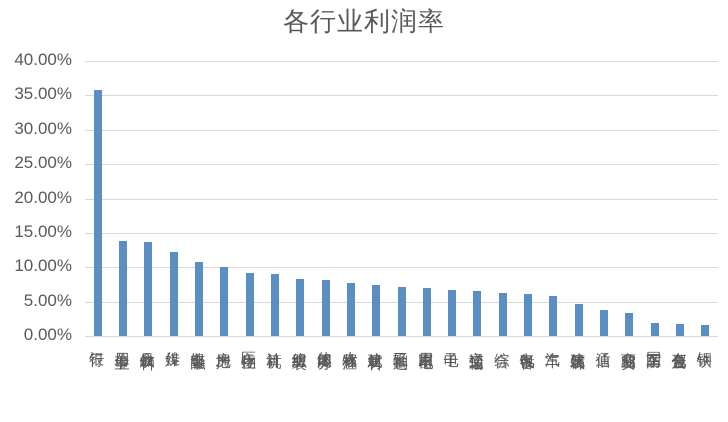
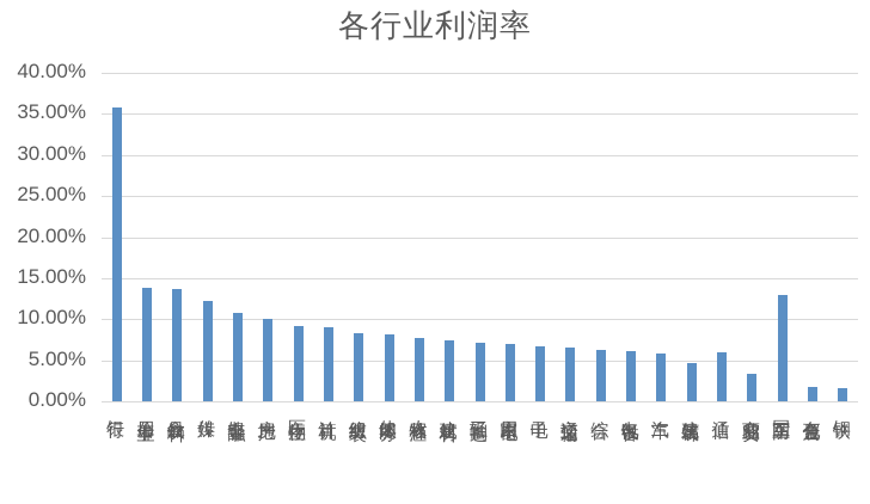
通信: 4% -> 6%
国防军工: 2% -> 13%
